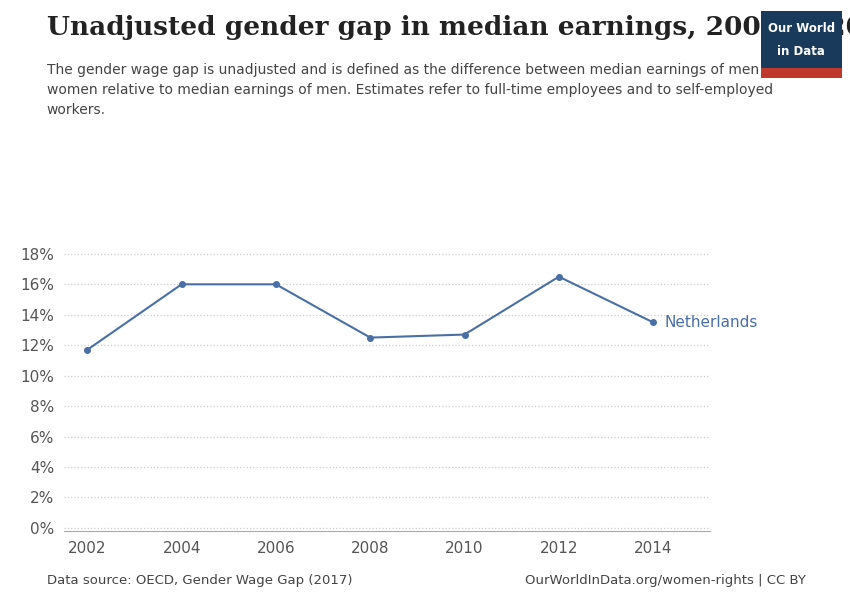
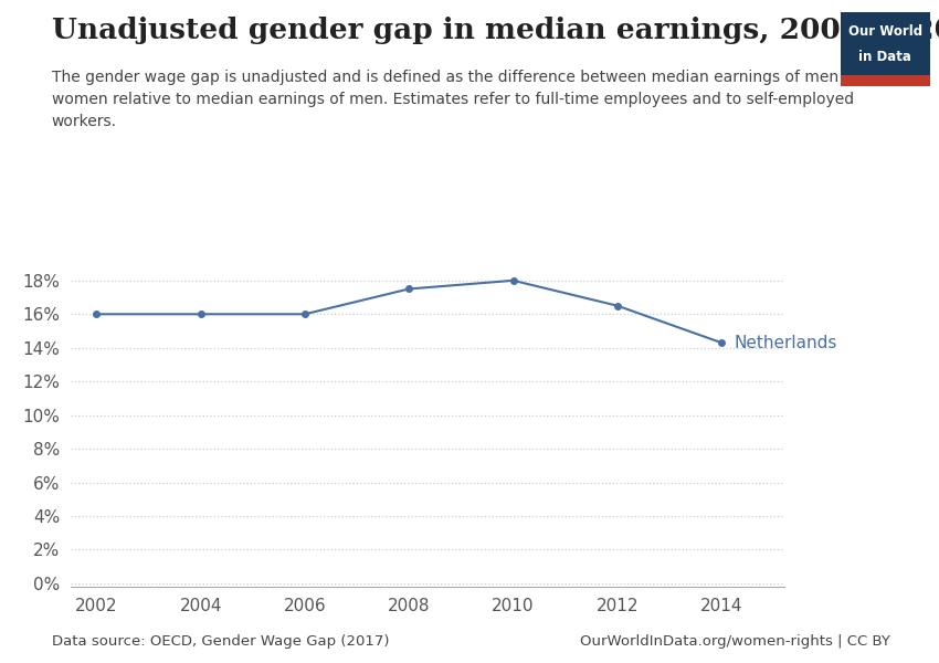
2002: 11.7% -> 16.0%
2008: 12.5% -> 17.5%
2010: 12.7% -> 18.0%
2014: 13.5% -> 14.3%
